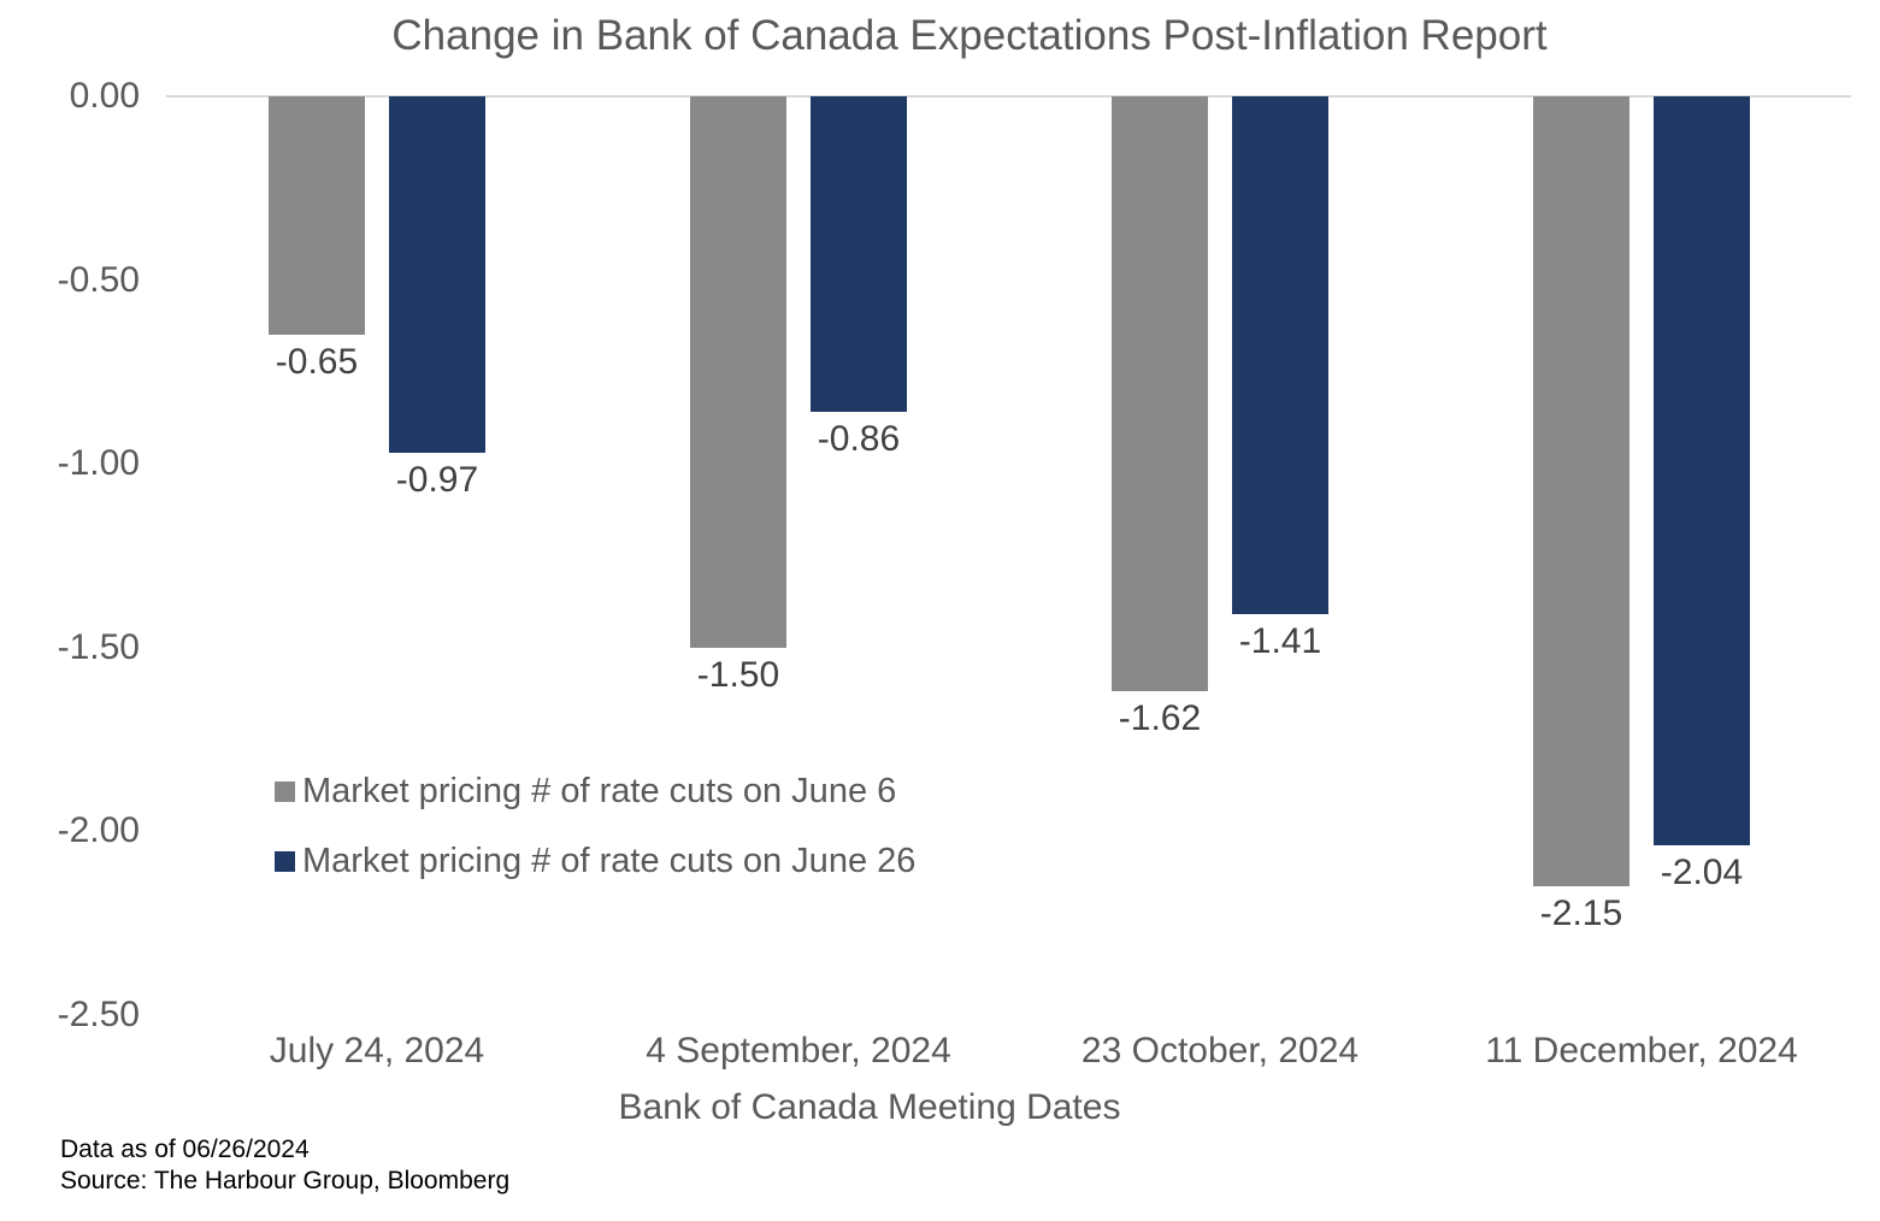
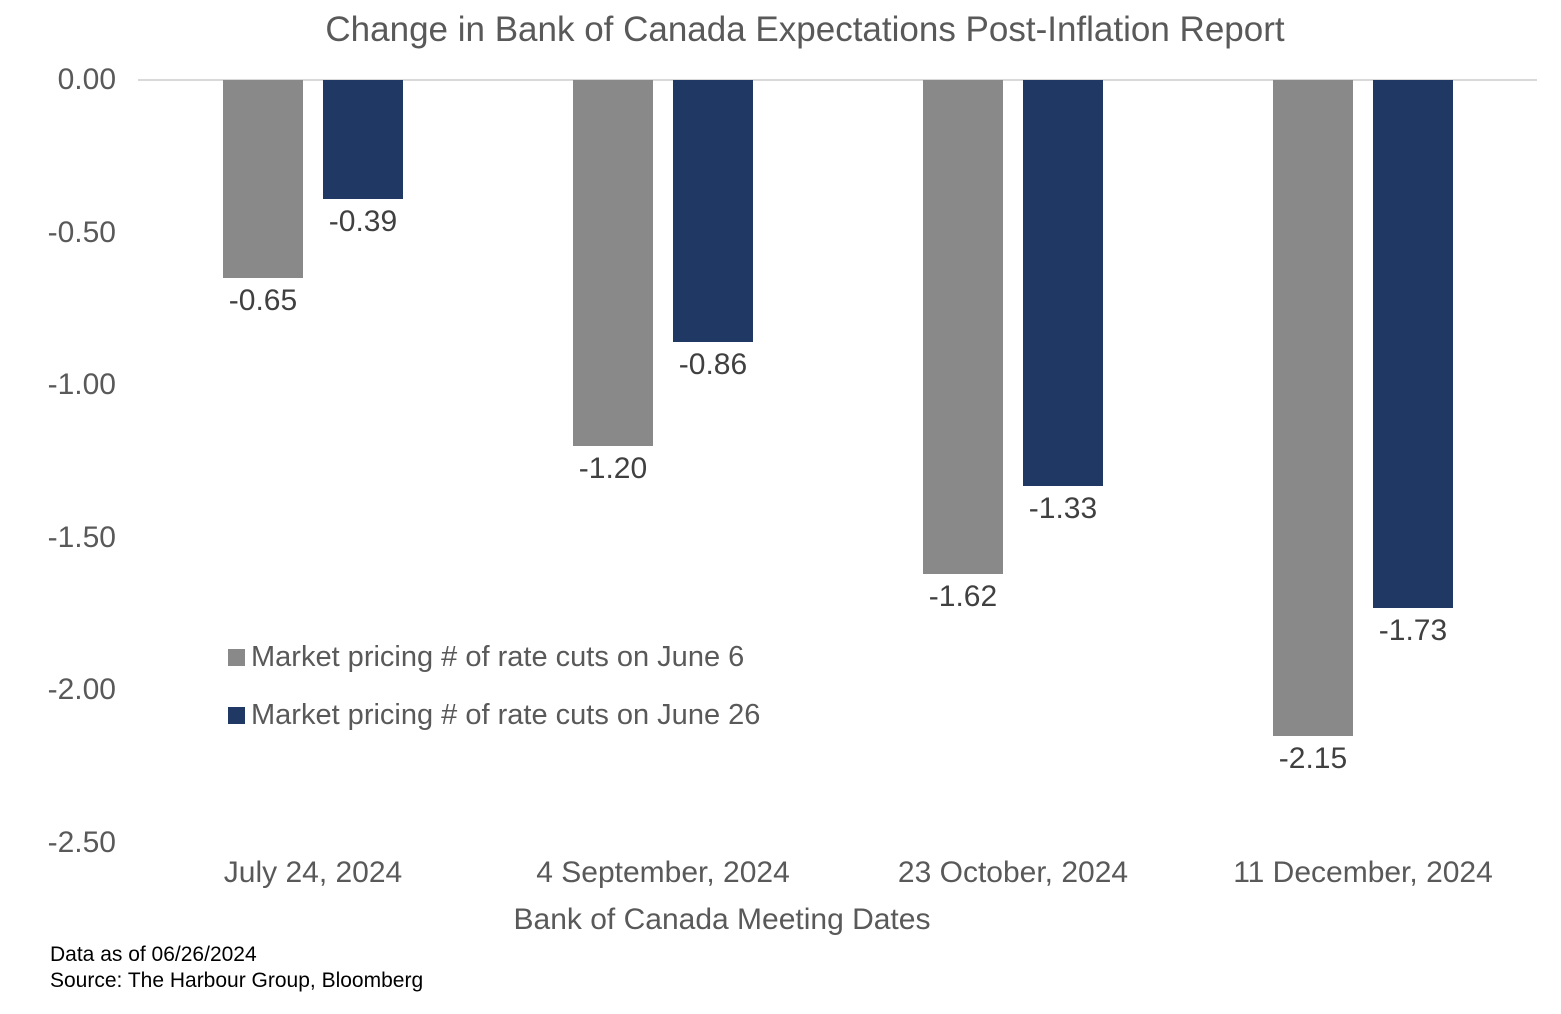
Market pricing # of rate cuts on June 26/July 24, 2024: -0.97 -> -0.39
Market pricing # of rate cuts on June 6/4 September, 2024: -1.50 -> -1.20
Market pricing # of rate cuts on June 26/23 October, 2024: -1.41 -> -1.33
Market pricing # of rate cuts on June 26/11 December, 2024: -2.04 -> -1.73
